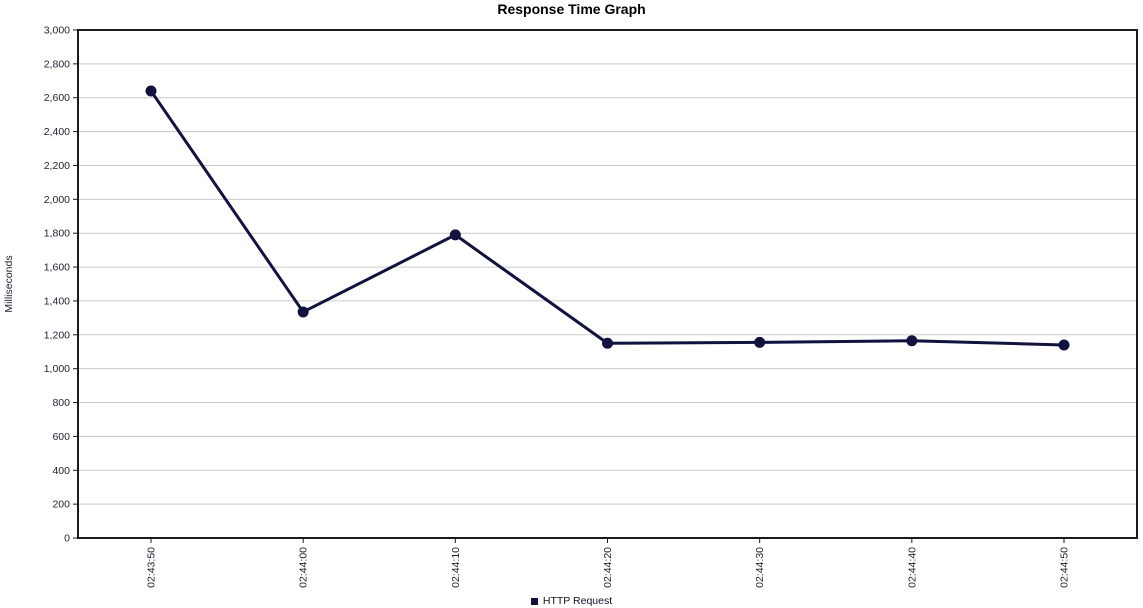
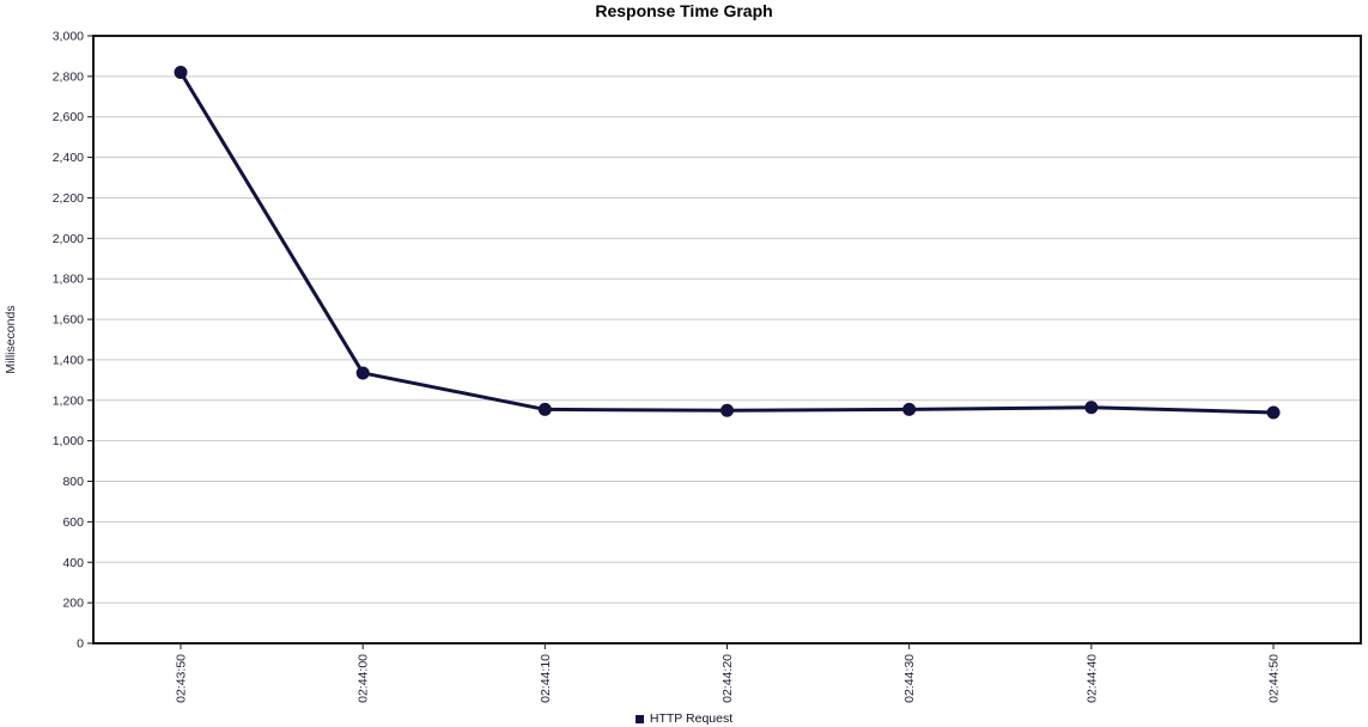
02:43:50: 2640 -> 2820
02:44:10: 1790 -> 1160
